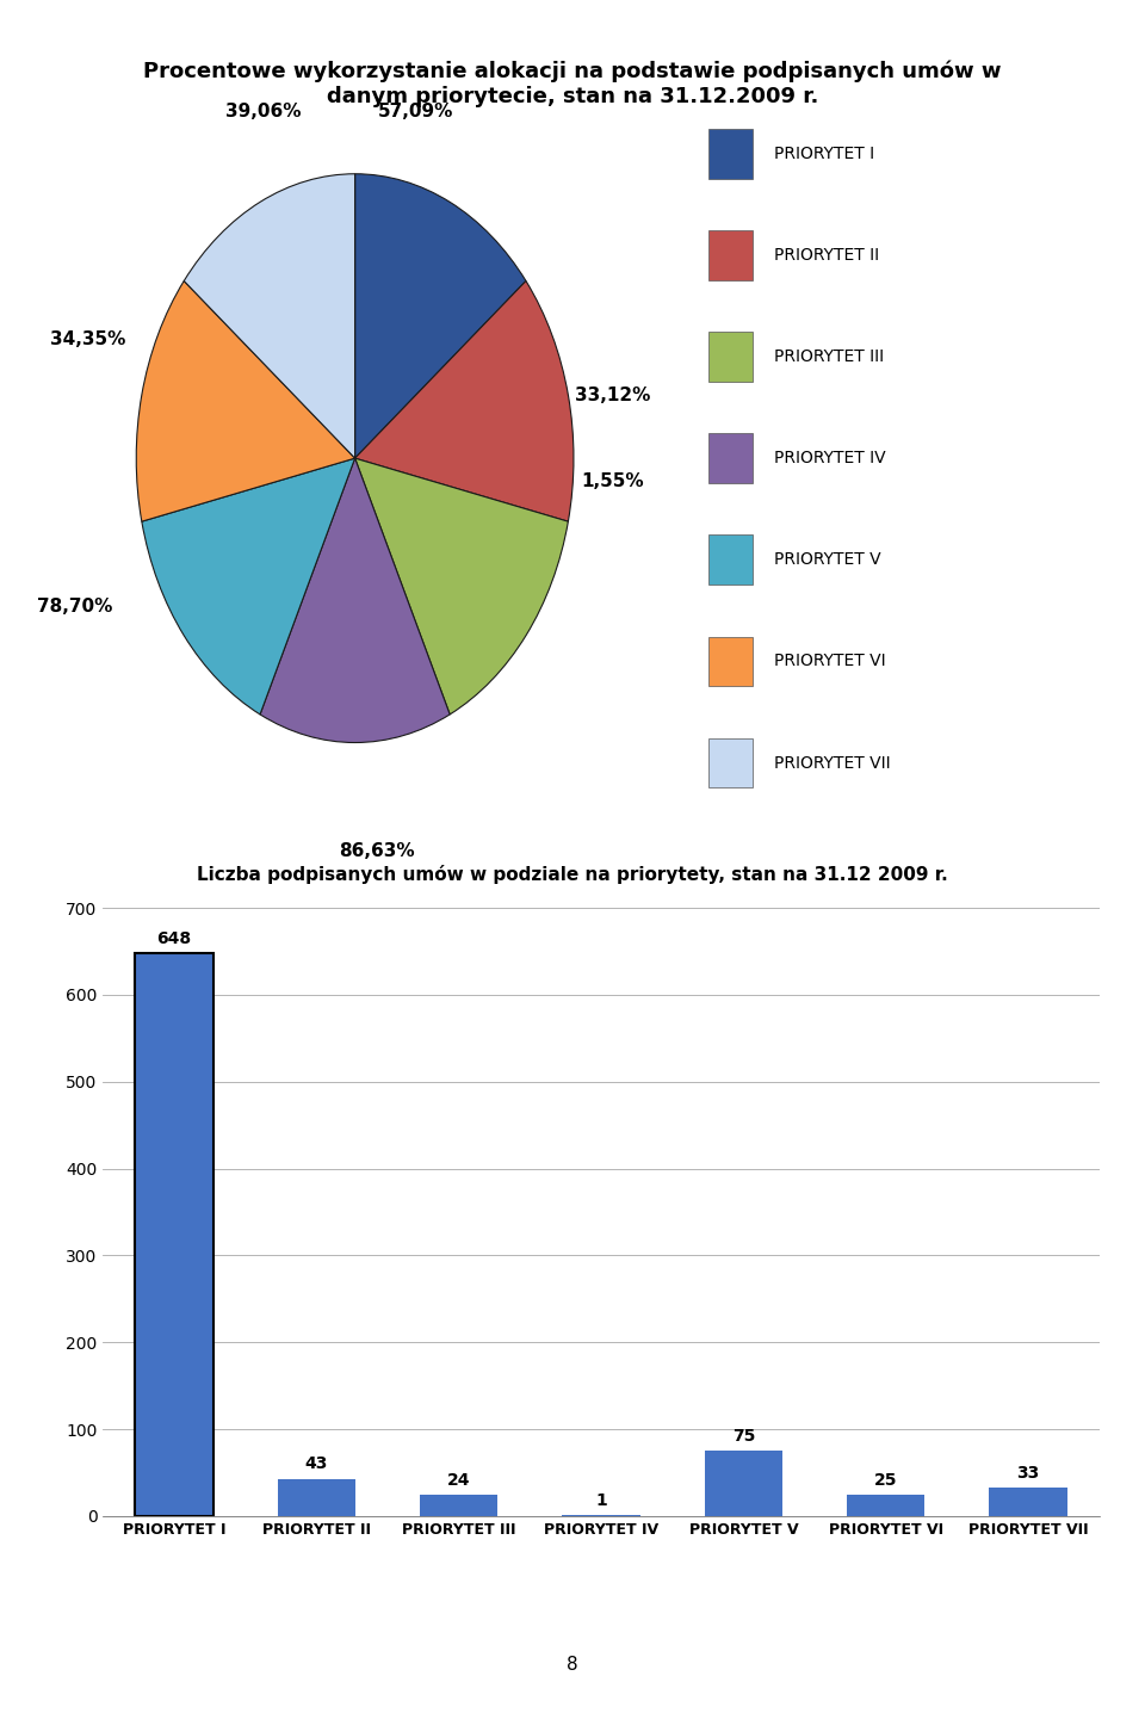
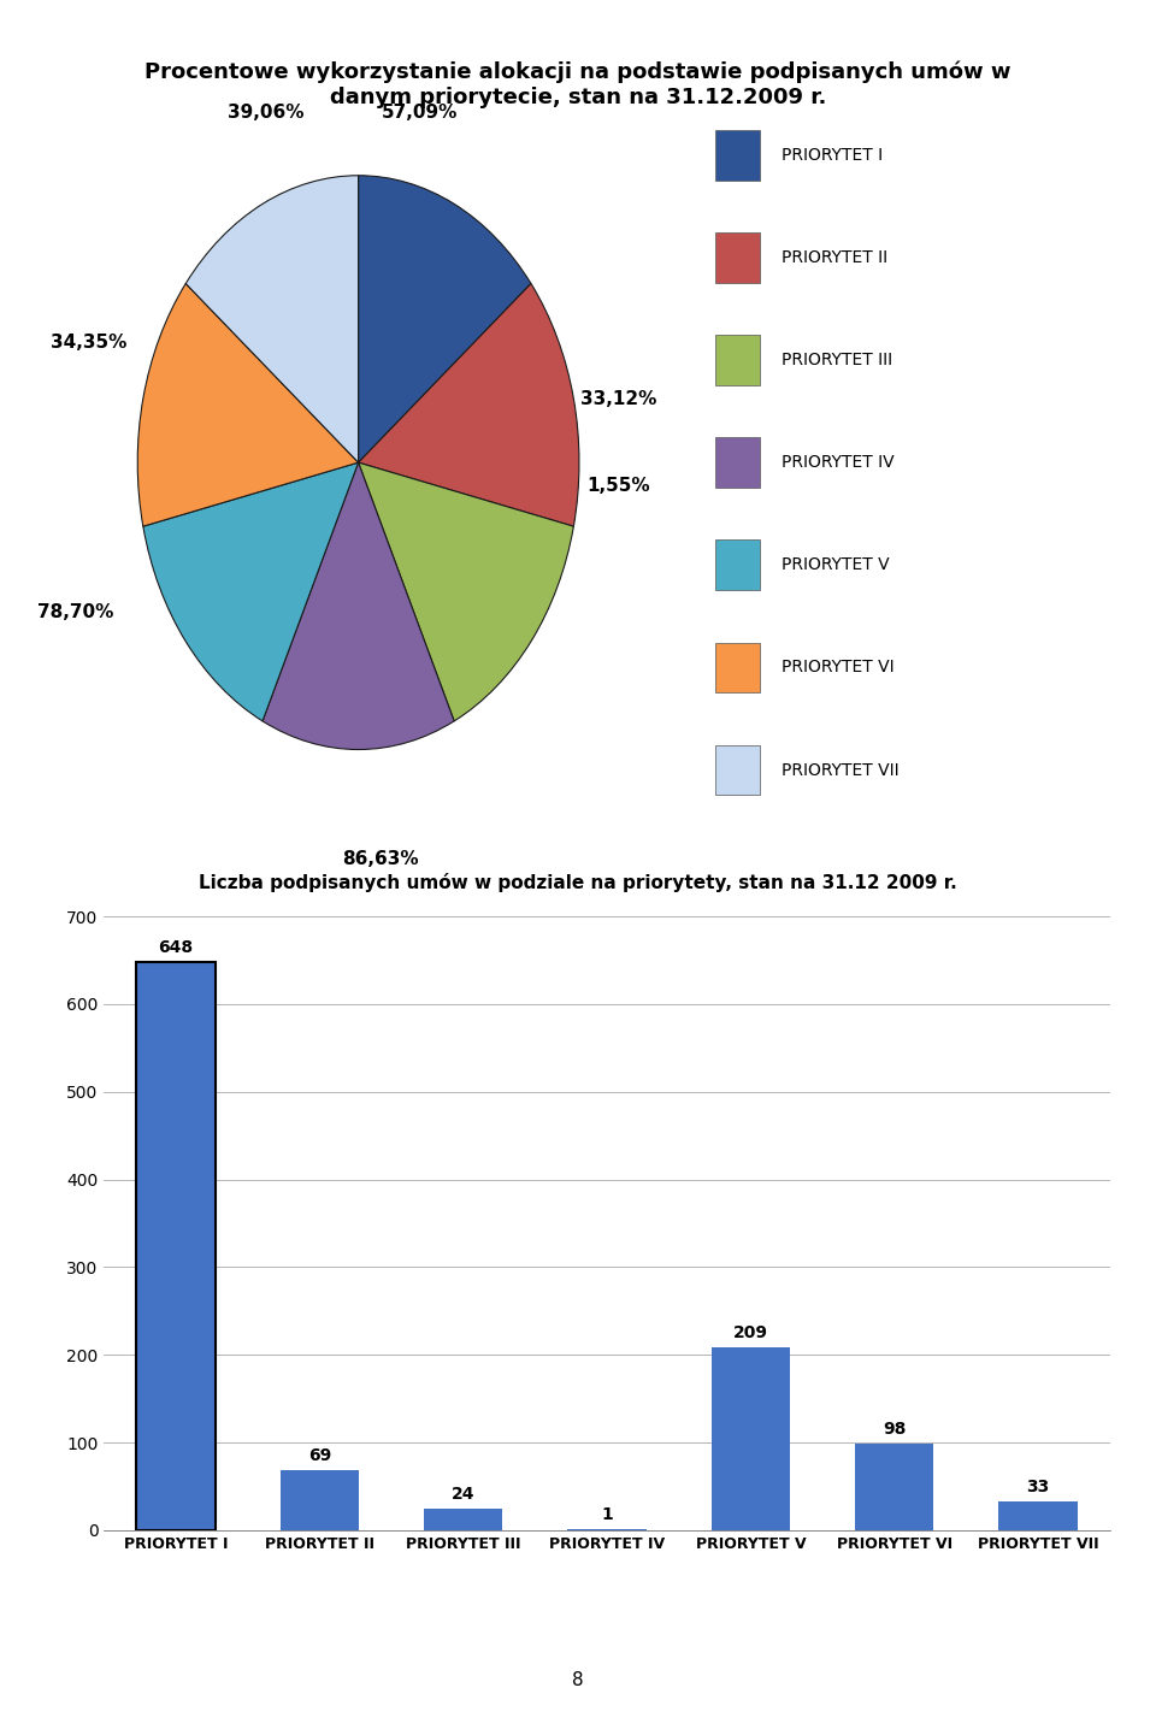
PRIORYTET II: 43 -> 69
PRIORYTET V: 75 -> 209
PRIORYTET VI: 25 -> 98
